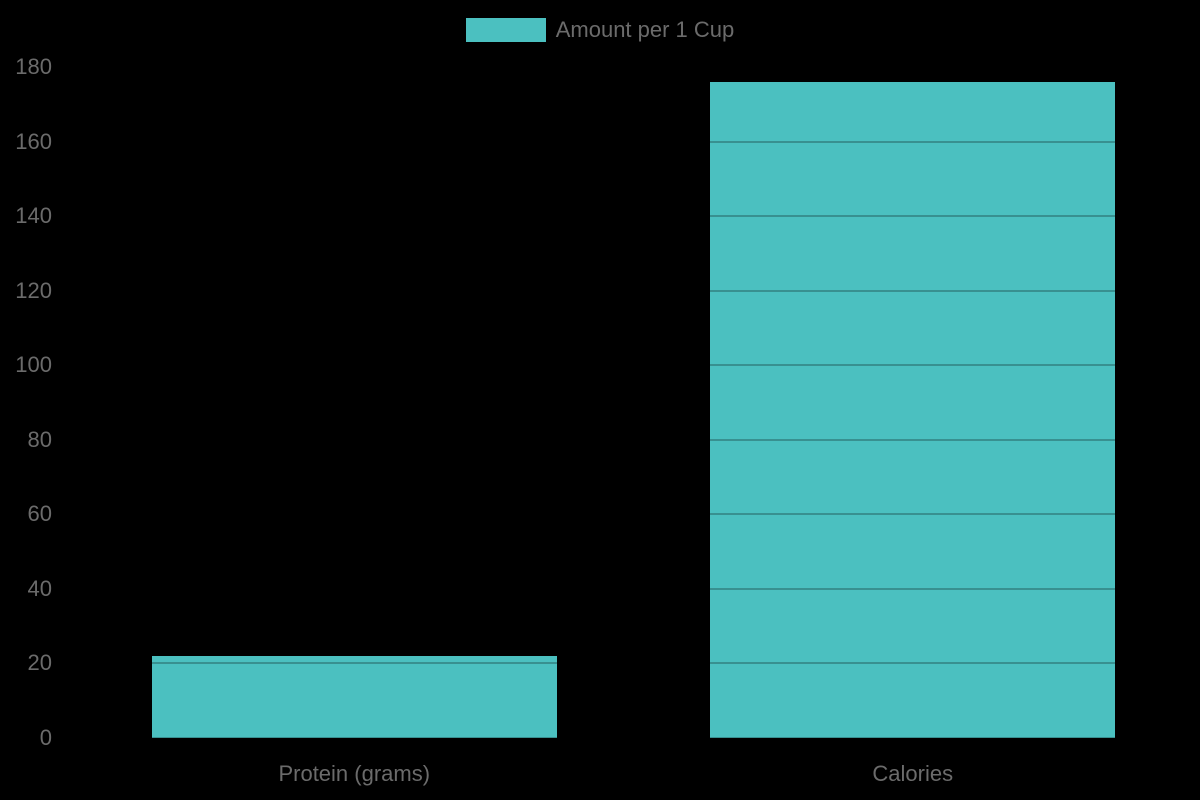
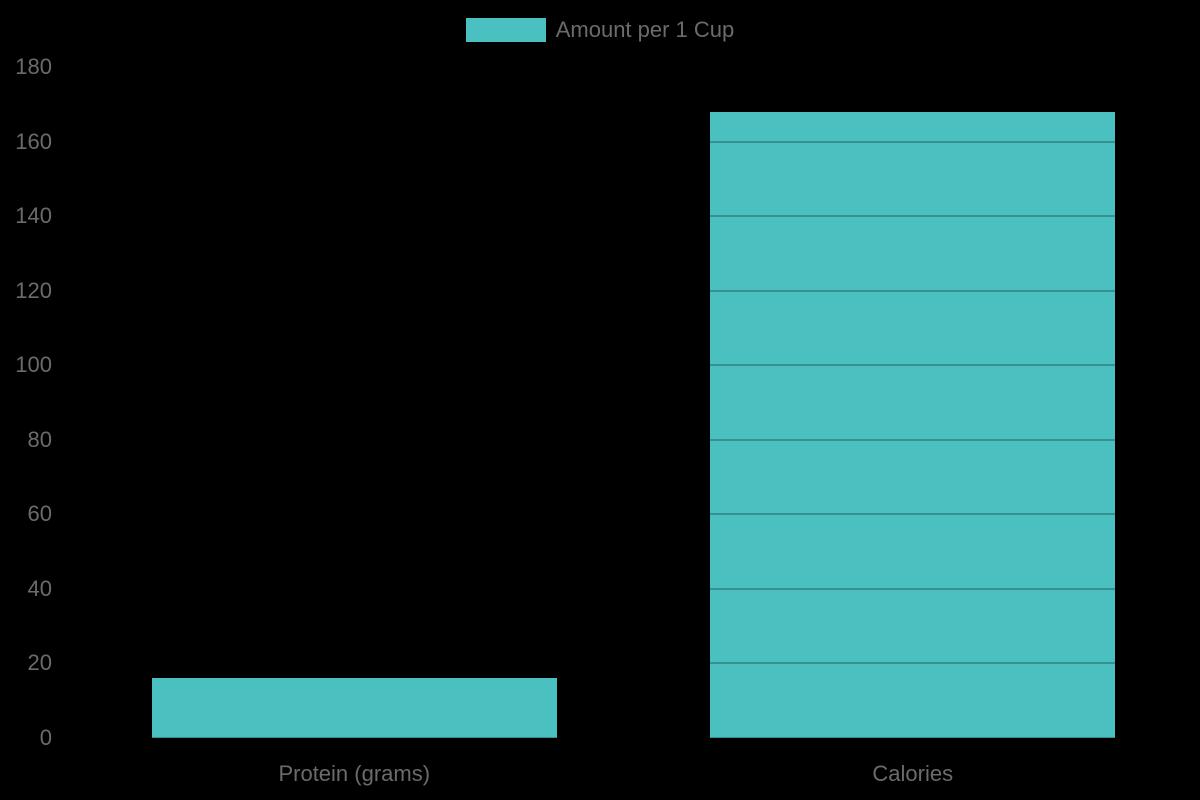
Protein (grams): 22 -> 16
Calories: 176 -> 168
